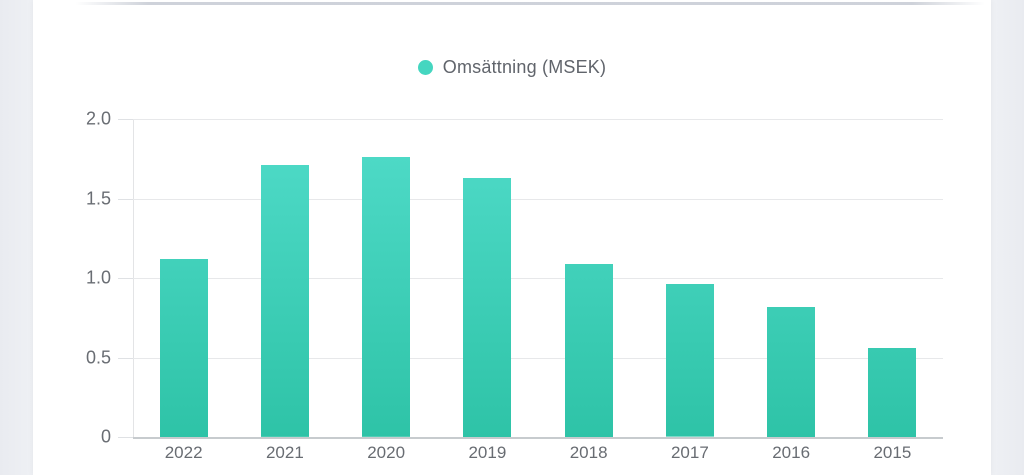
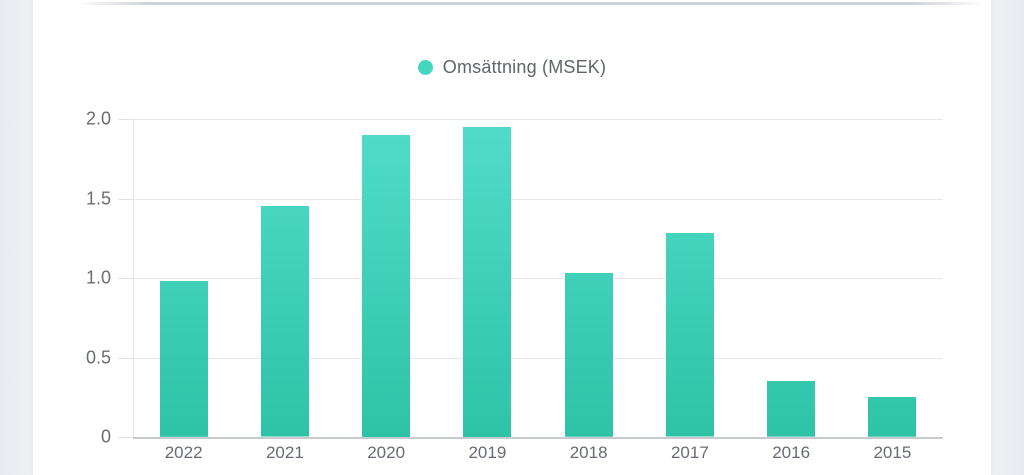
2022: 1.12 -> 0.98
2021: 1.71 -> 1.45
2020: 1.76 -> 1.90
2019: 1.63 -> 1.95
2018: 1.09 -> 1.03
2017: 0.96 -> 1.28
2016: 0.82 -> 0.35
2015: 0.56 -> 0.25
